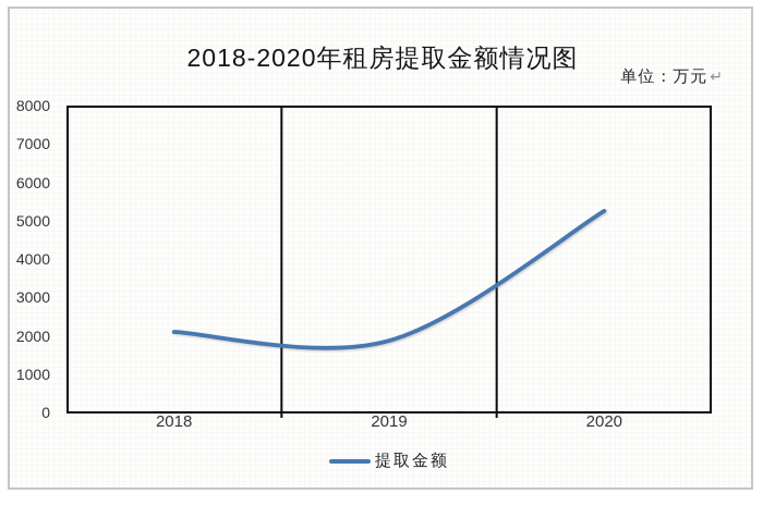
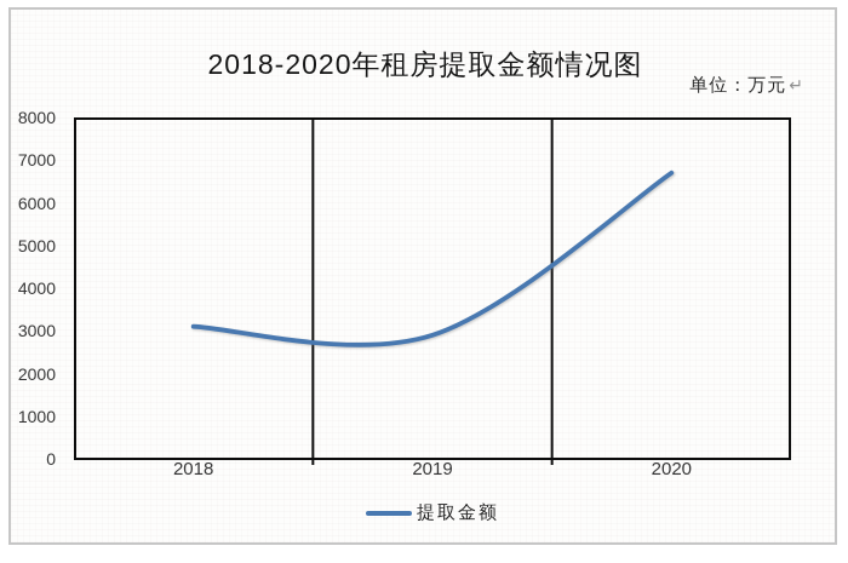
2018: 2100 -> 3100
2019: 1900 -> 2900
2020: 5200 -> 6700
